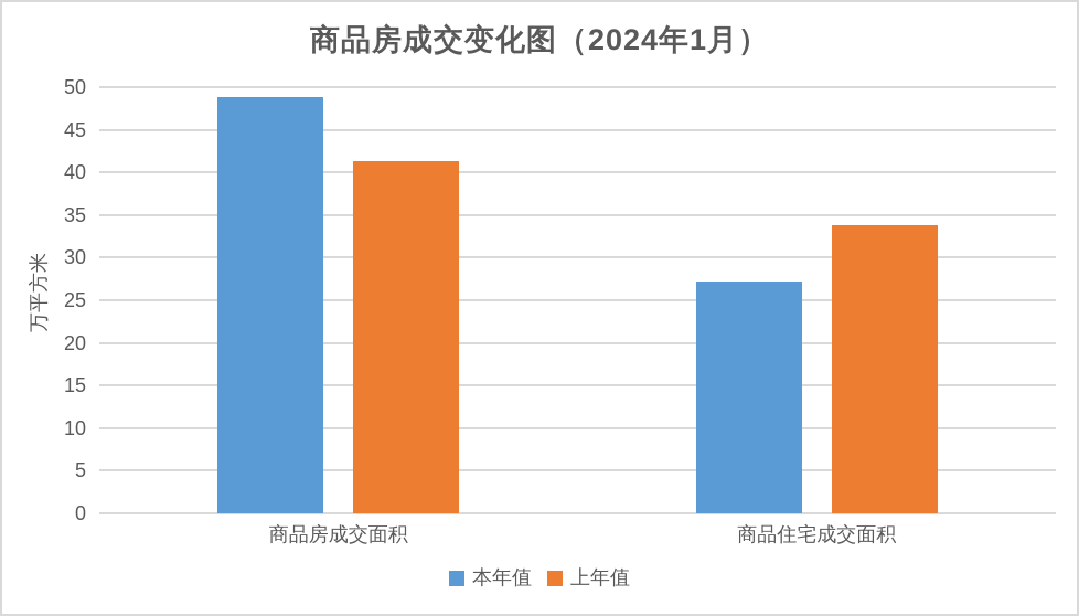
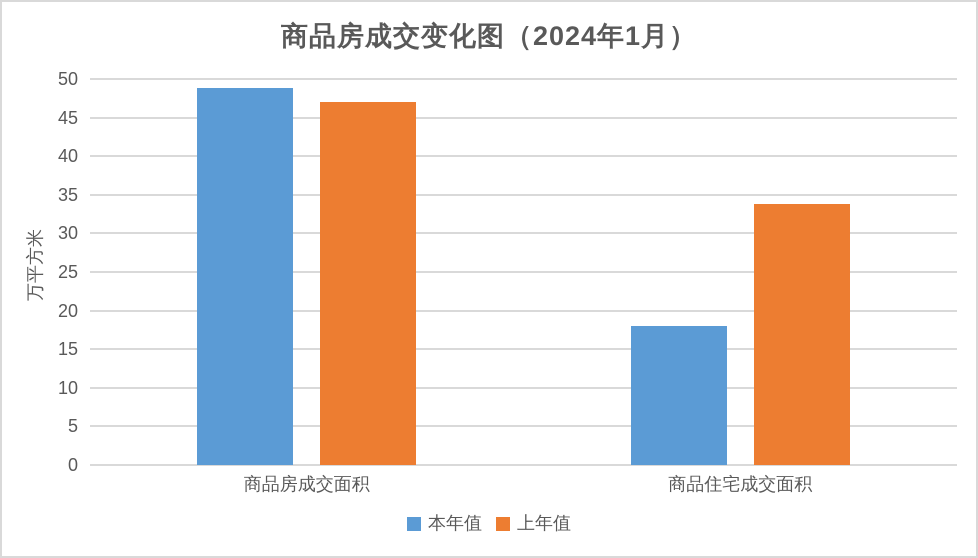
上年值/商品房成交面积: 41 -> 47
本年值/商品住宅成交面积: 27 -> 18
